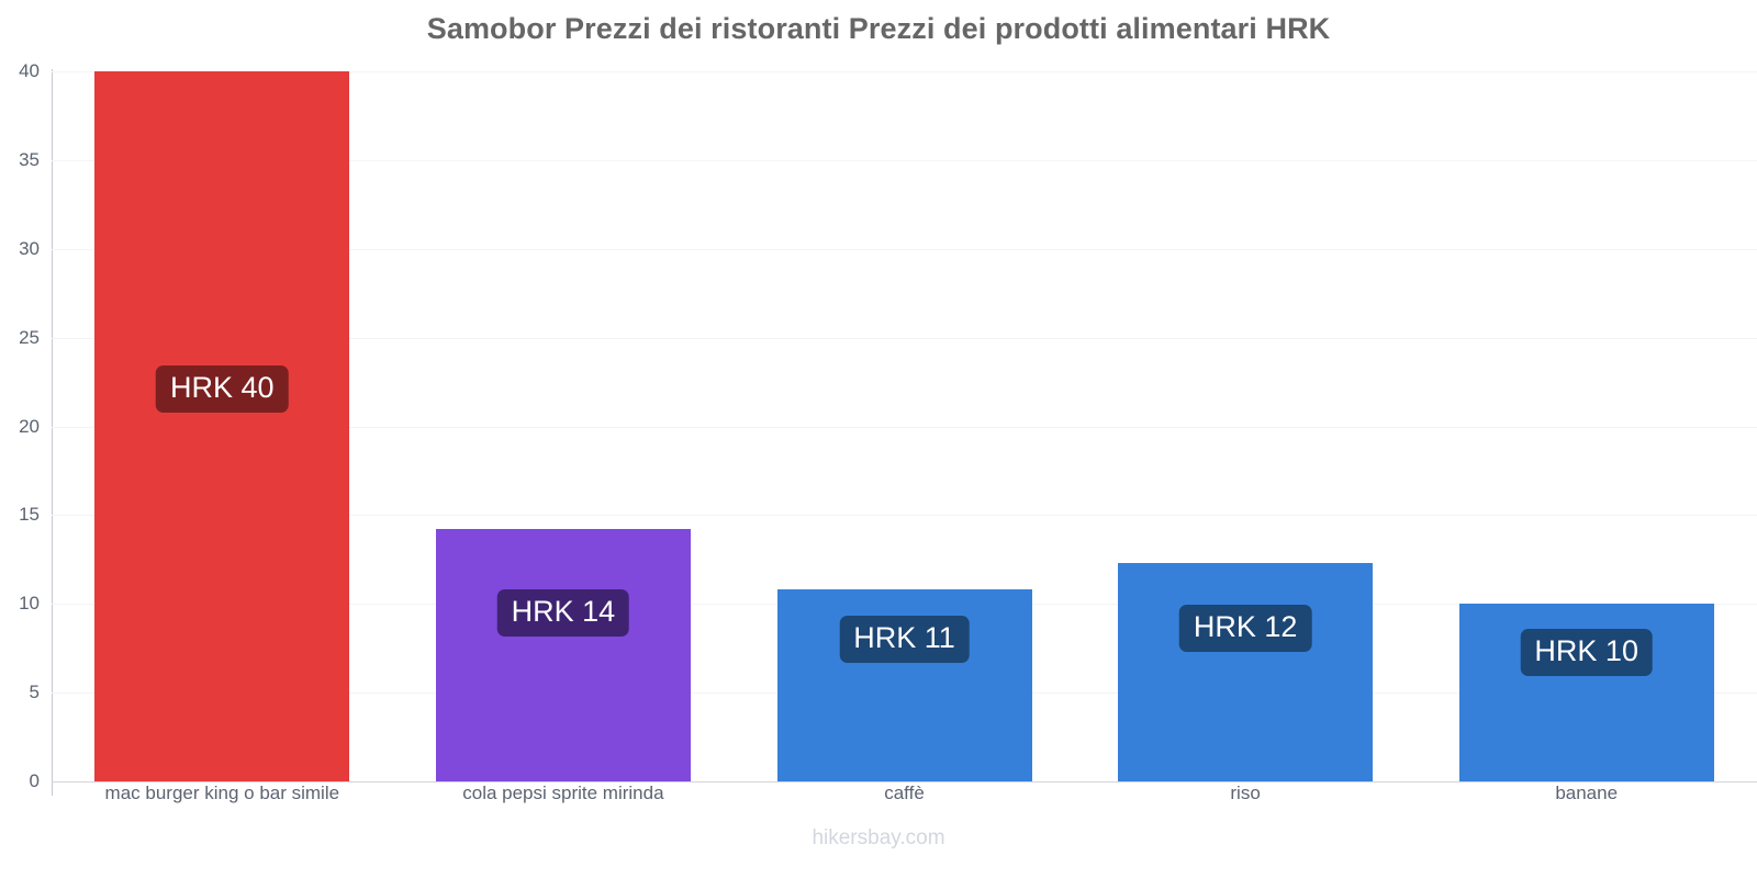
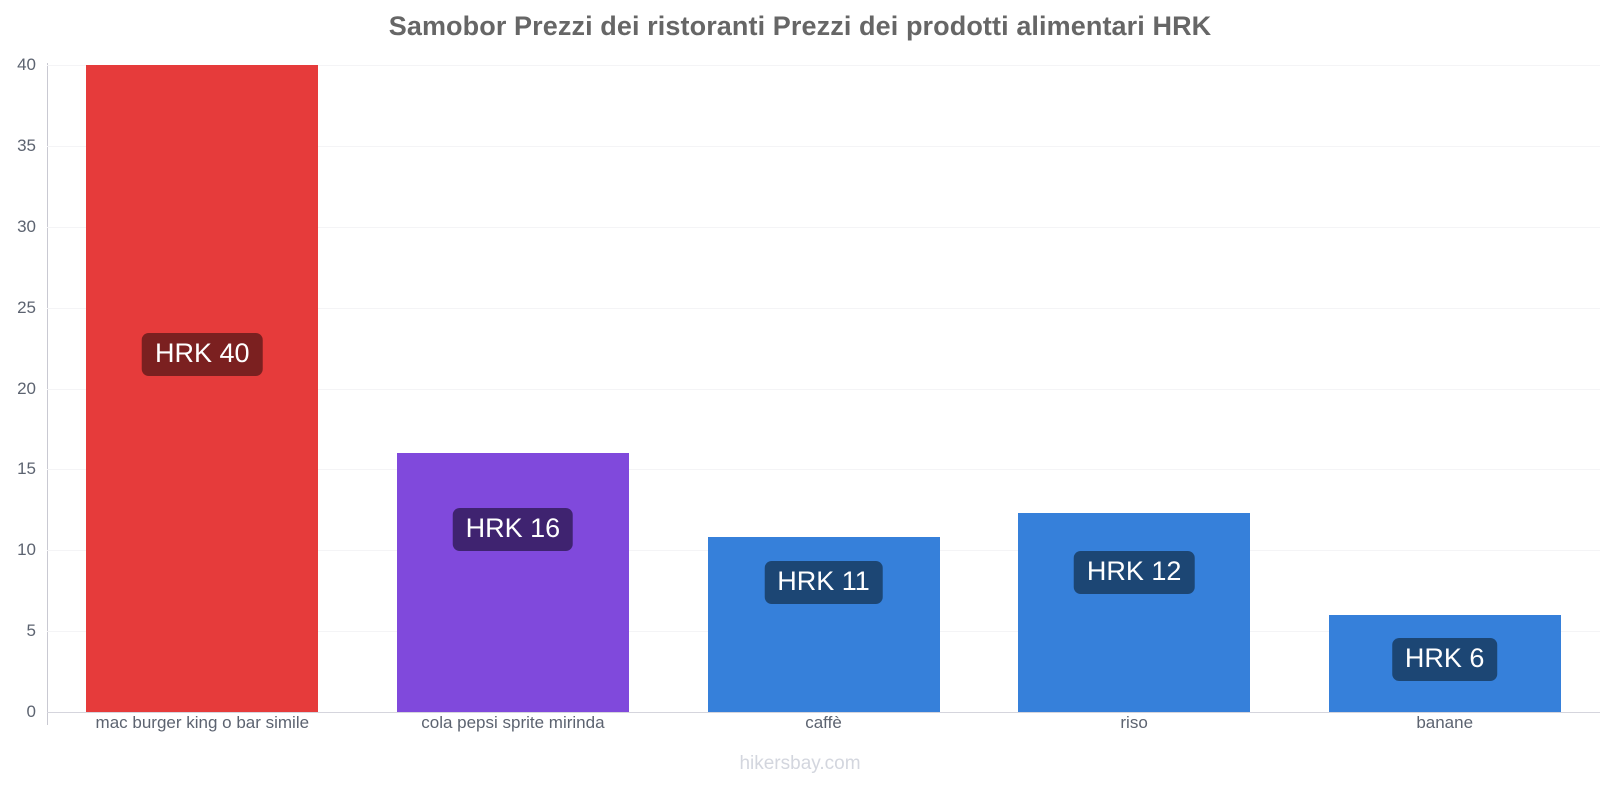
cola pepsi sprite mirinda: 14 -> 16
banane: 10 -> 6
